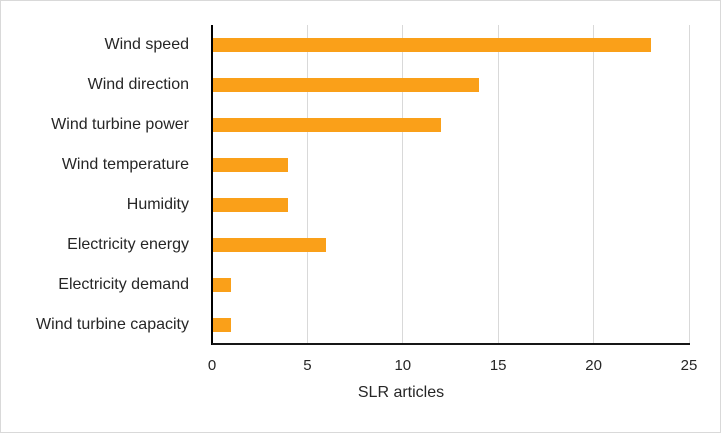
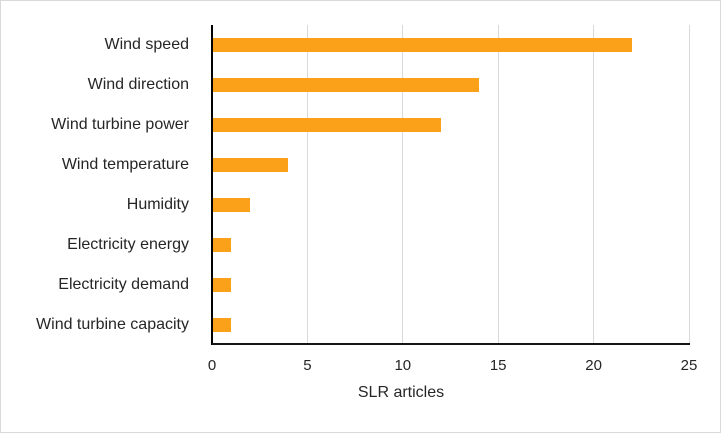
Wind speed: 23 -> 22
Humidity: 4 -> 2
Electricity energy: 6 -> 1
